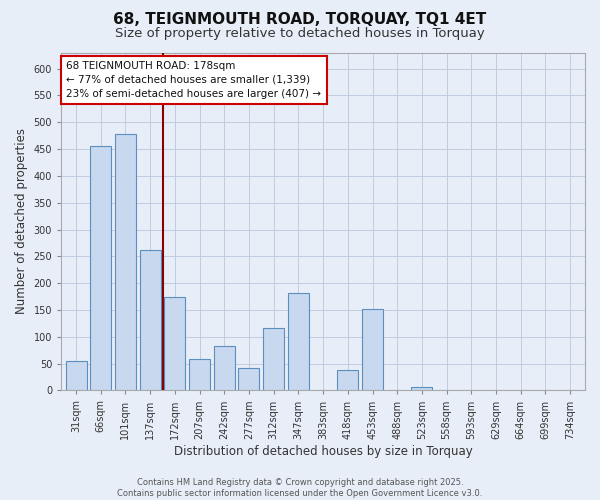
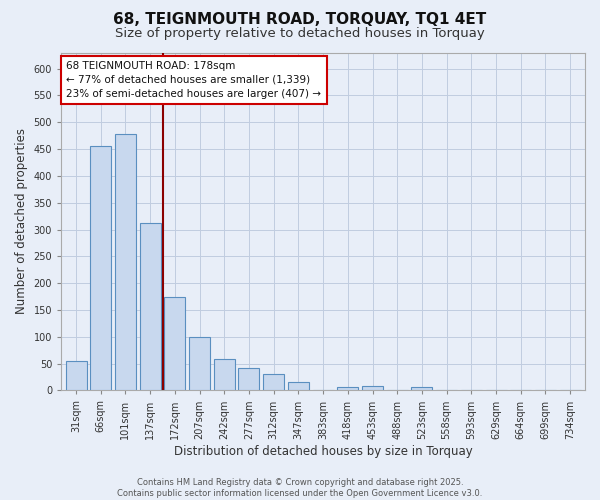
137sqm: 262 -> 312
207sqm: 58 -> 100
242sqm: 82 -> 58
312sqm: 116 -> 30
347sqm: 182 -> 15
418sqm: 38 -> 7
453sqm: 152 -> 8
